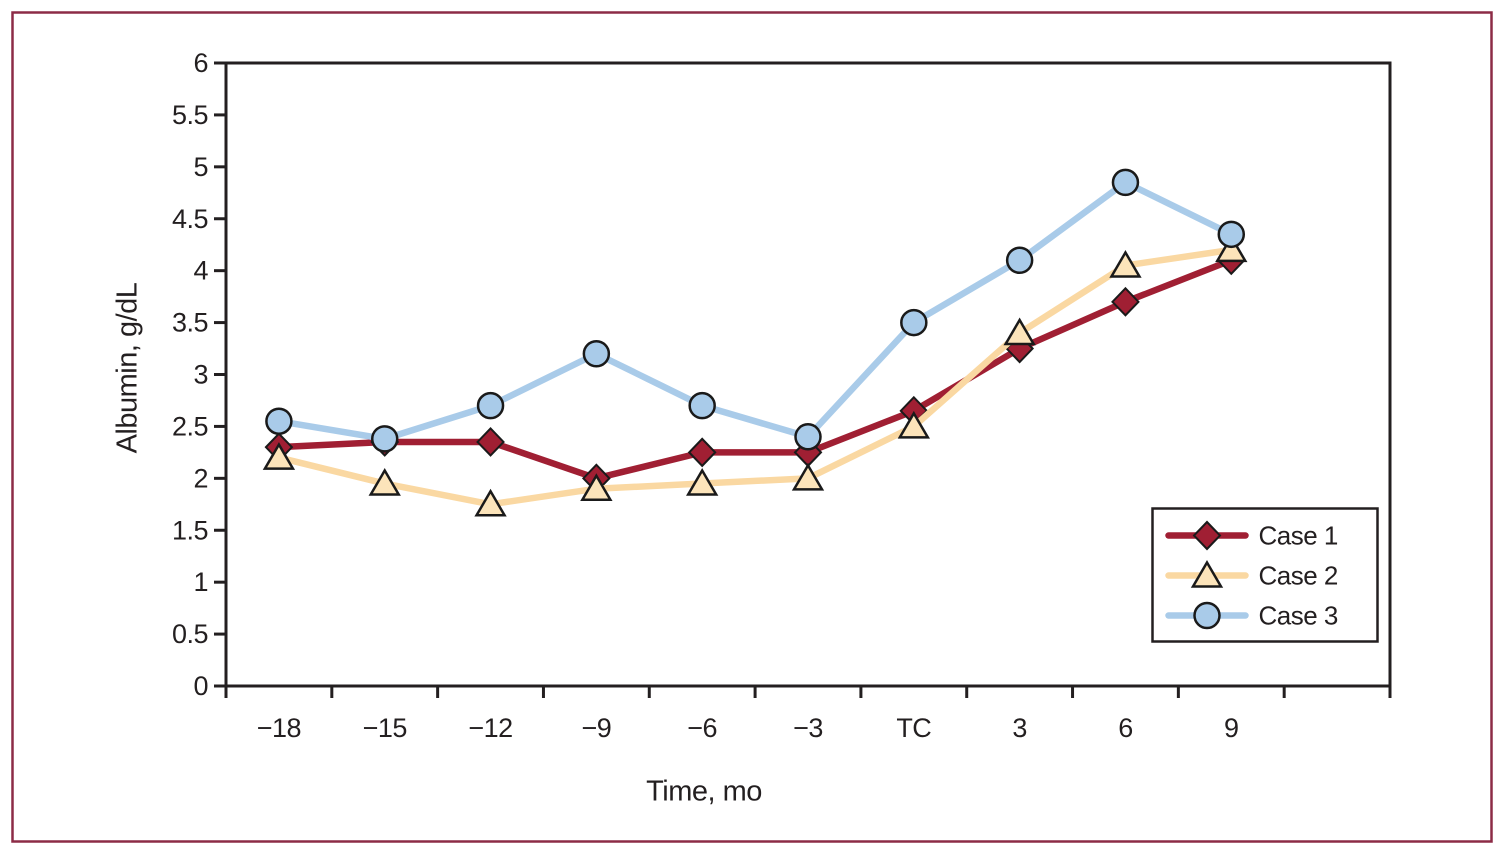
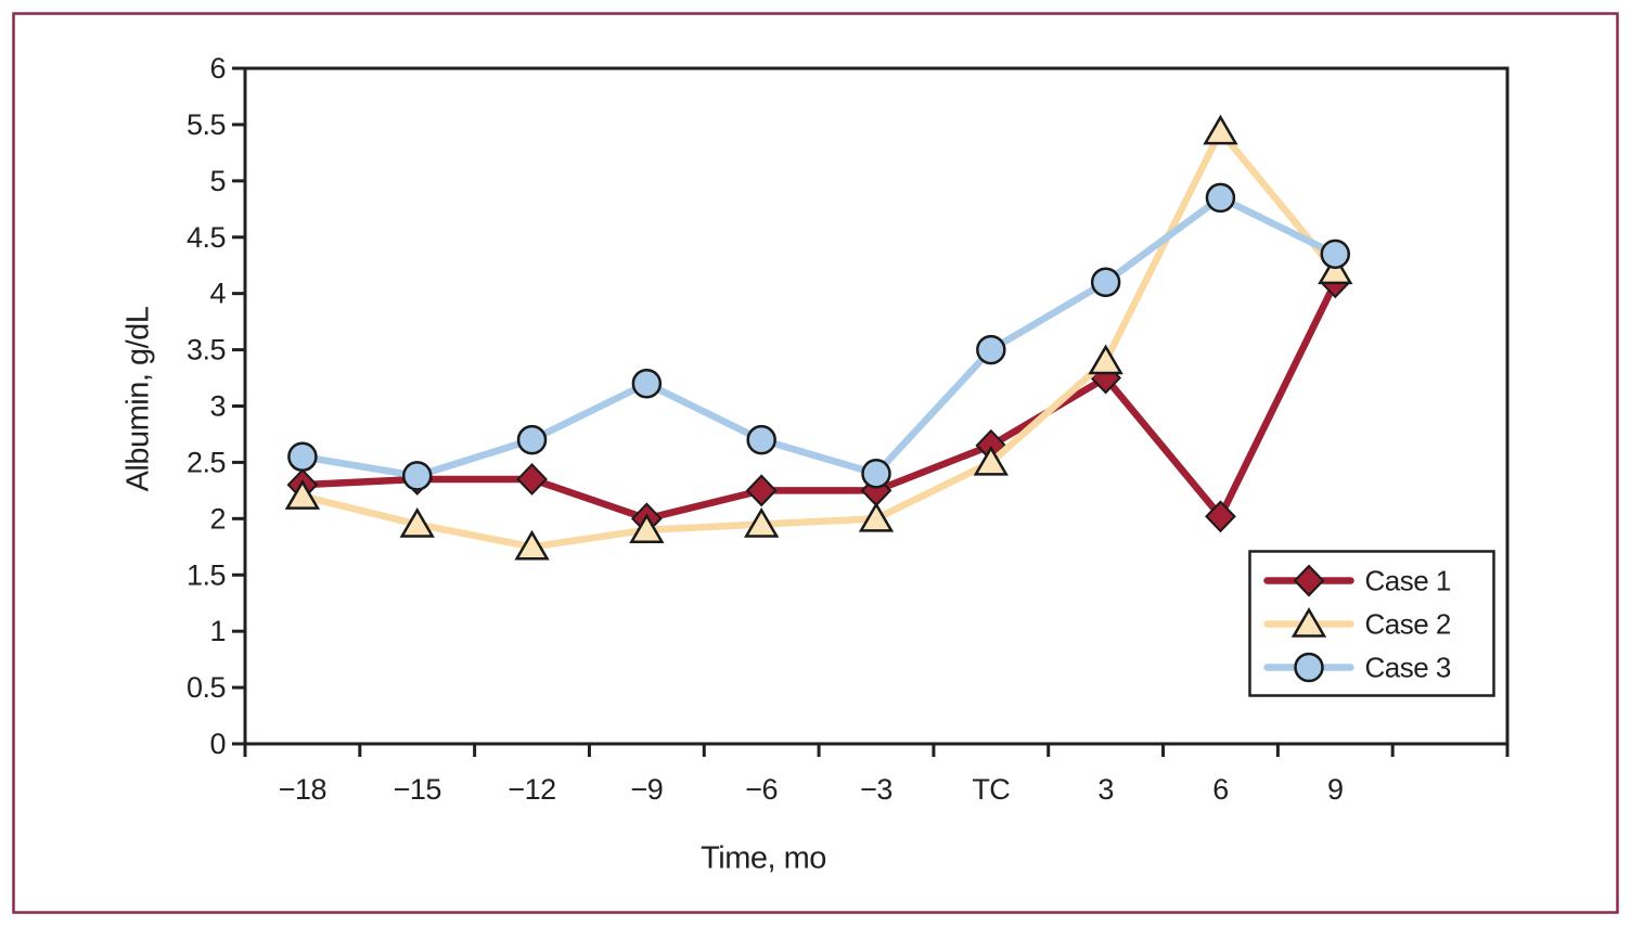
Case 1/6: 3.70 -> 2.02
Case 2/6: 4.05 -> 5.44
